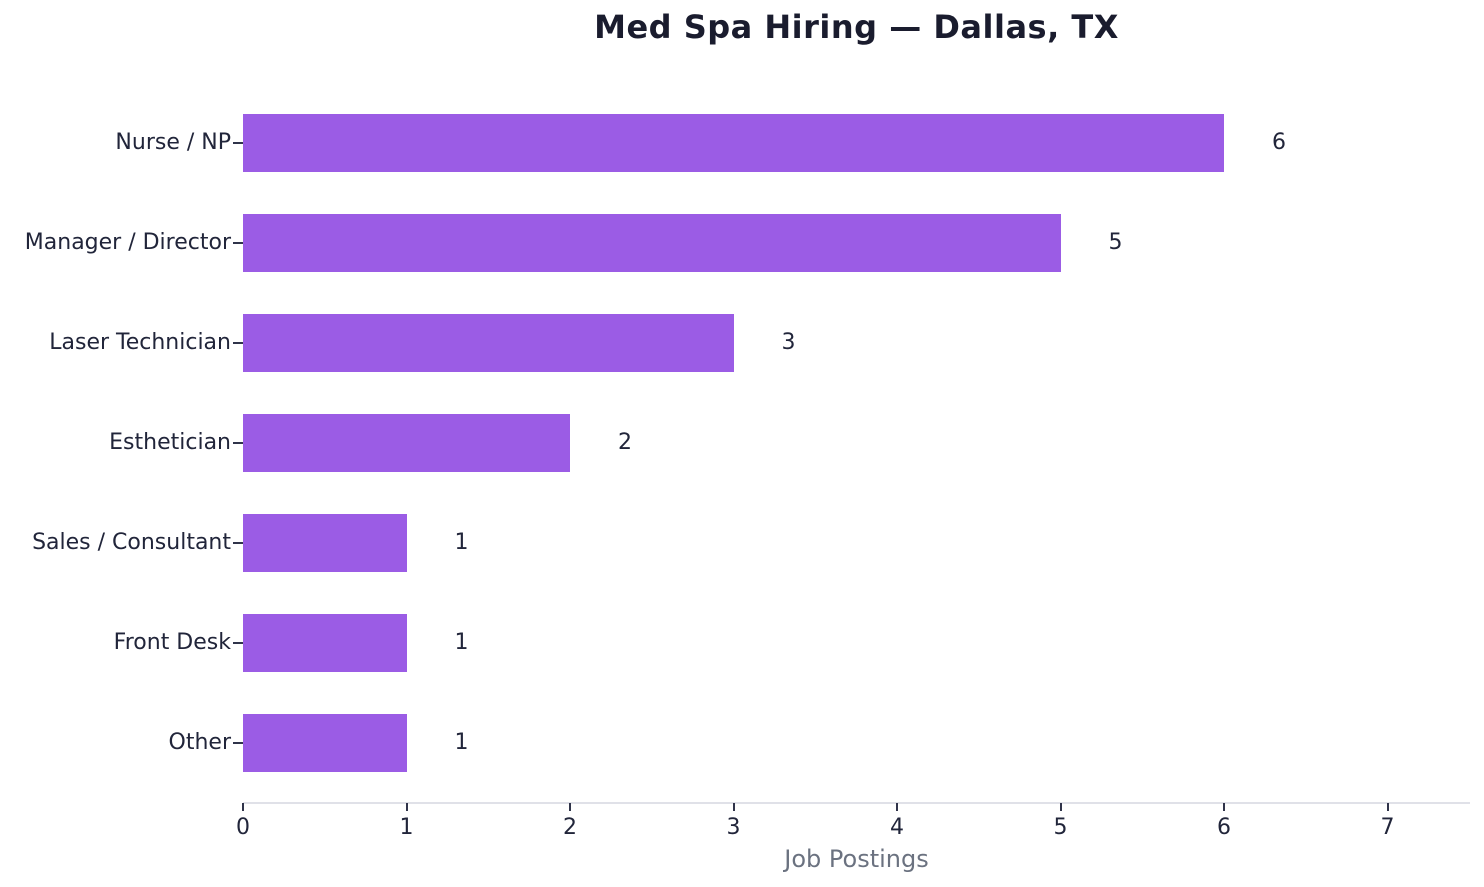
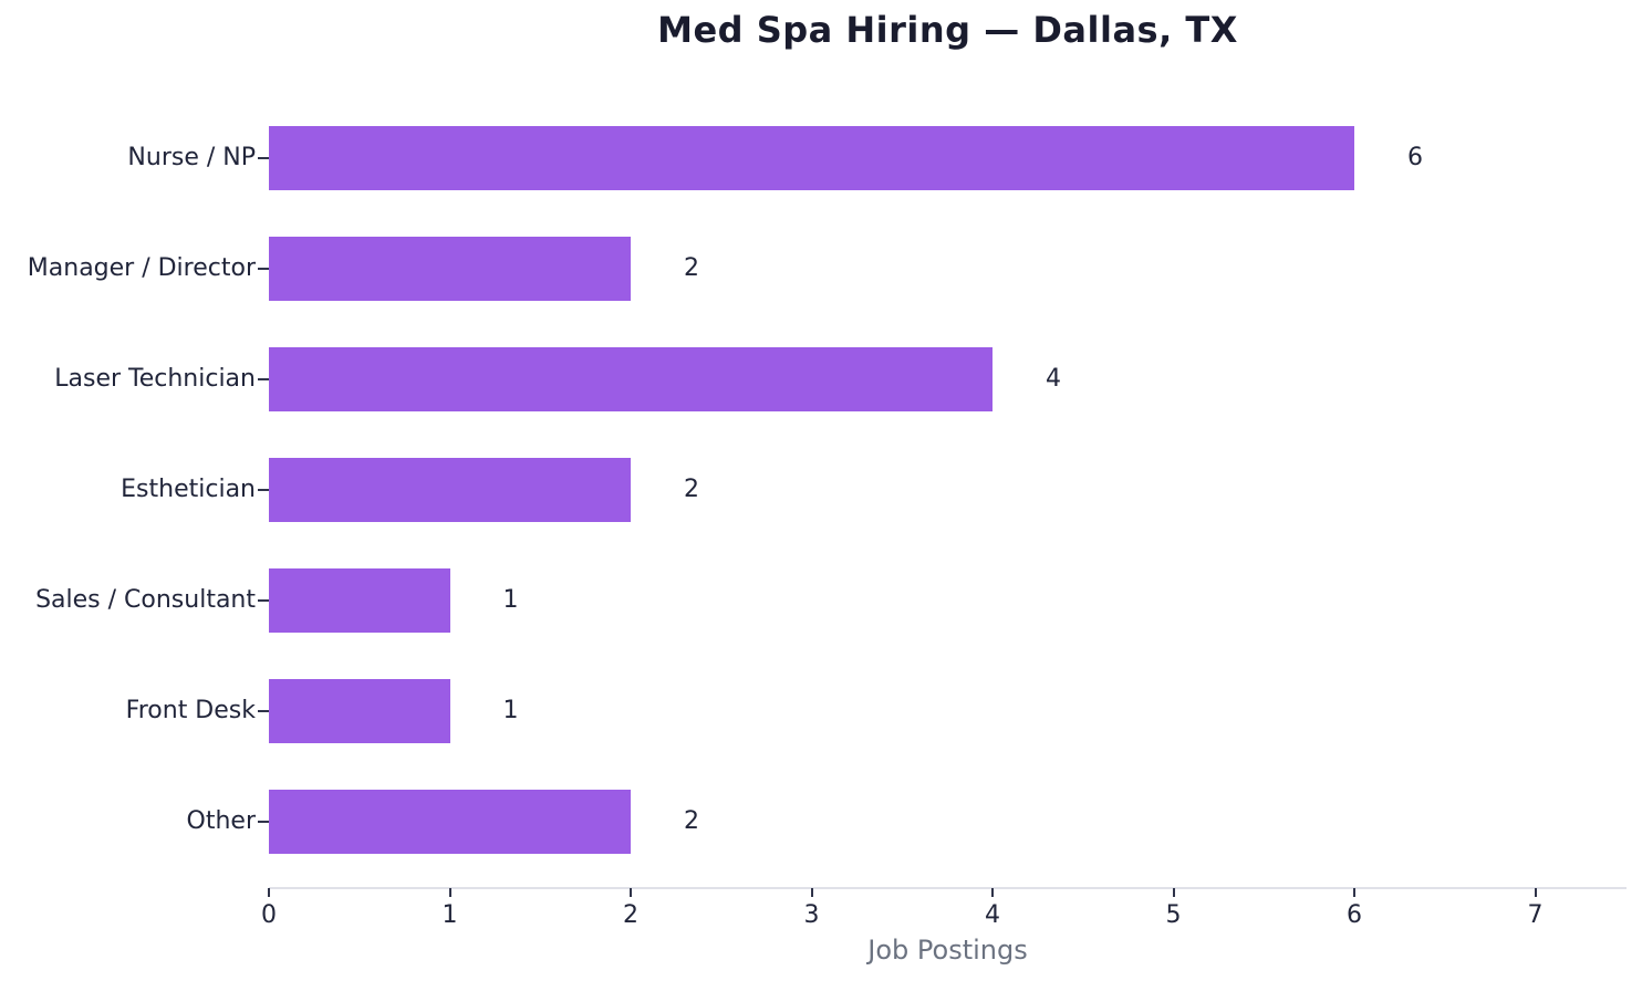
Manager / Director: 5 -> 2
Laser Technician: 3 -> 4
Other: 1 -> 2
